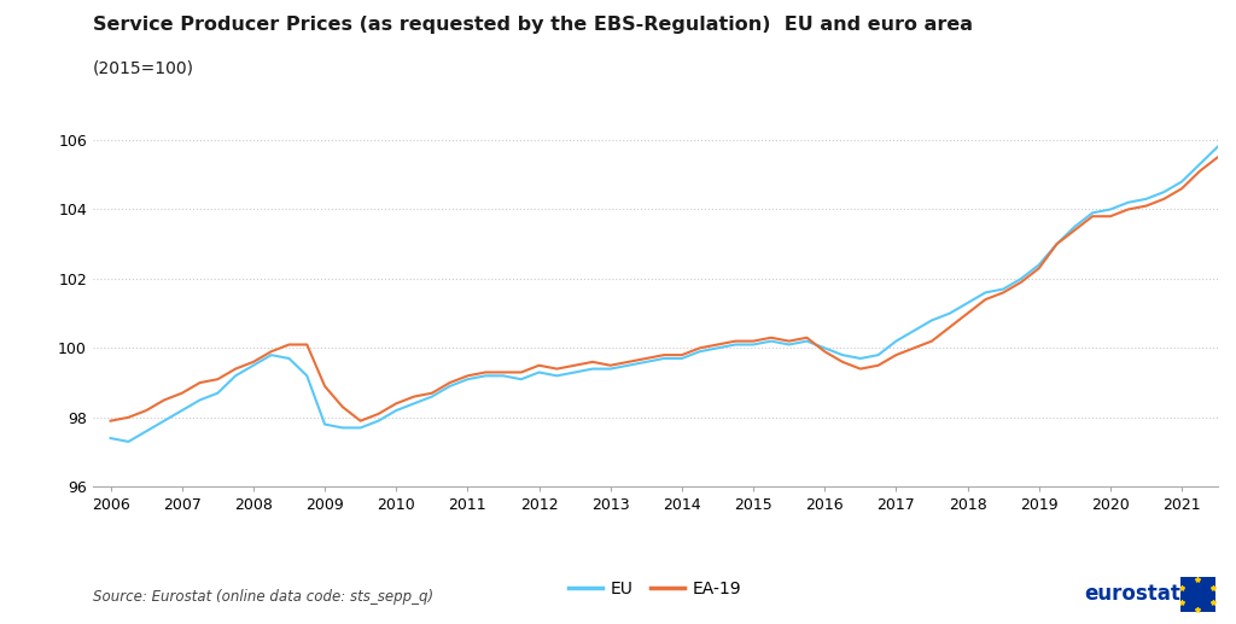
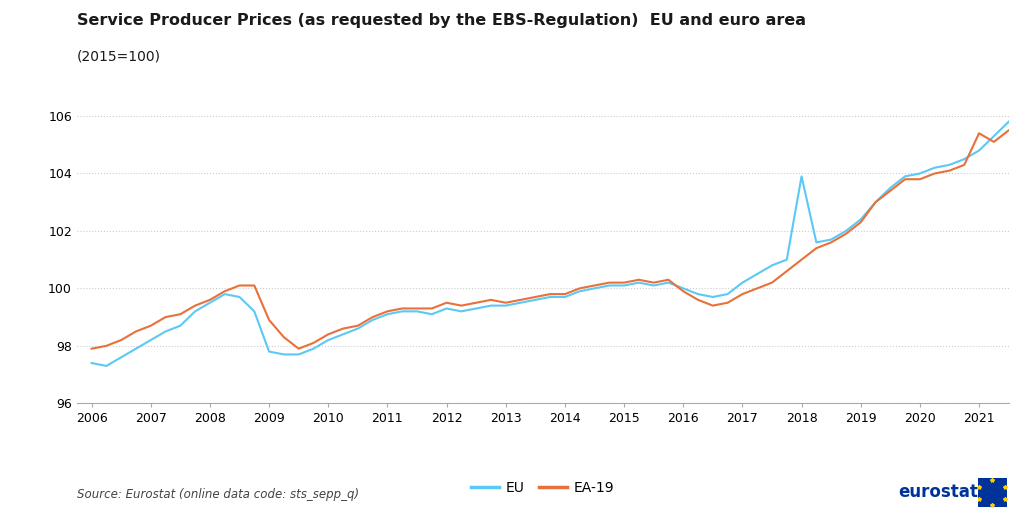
EU/2018: 101.3 -> 103.9
EA-19/2021: 104.6 -> 105.4
